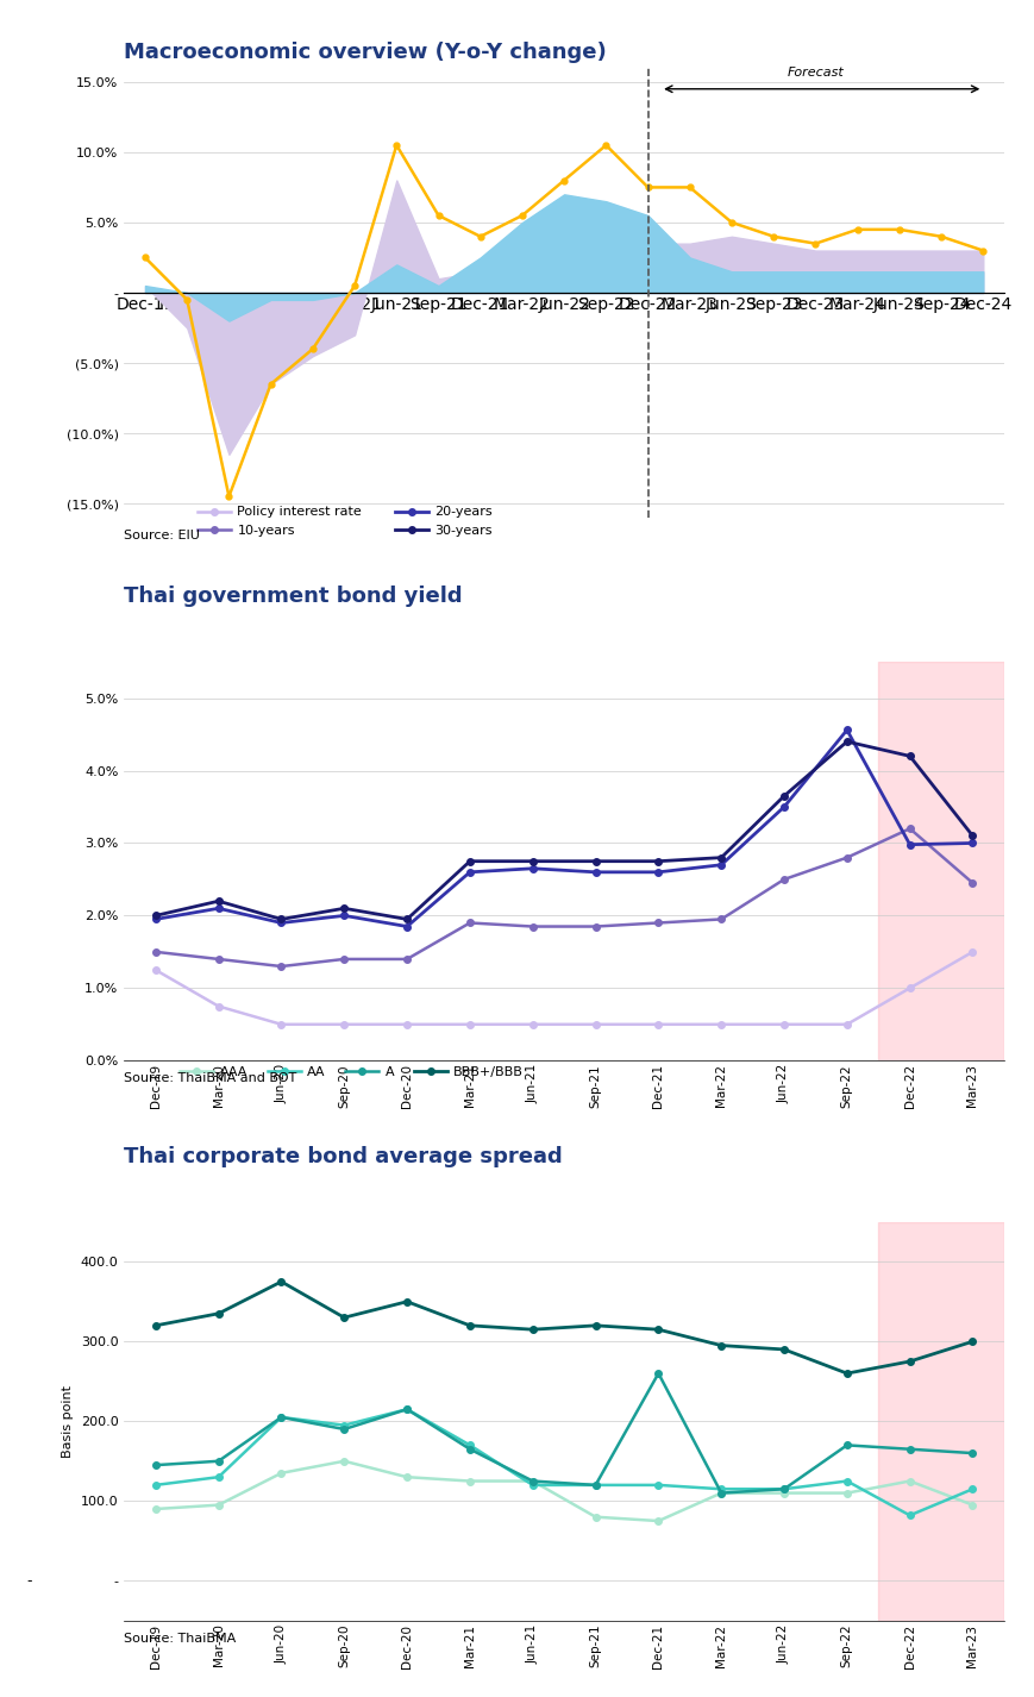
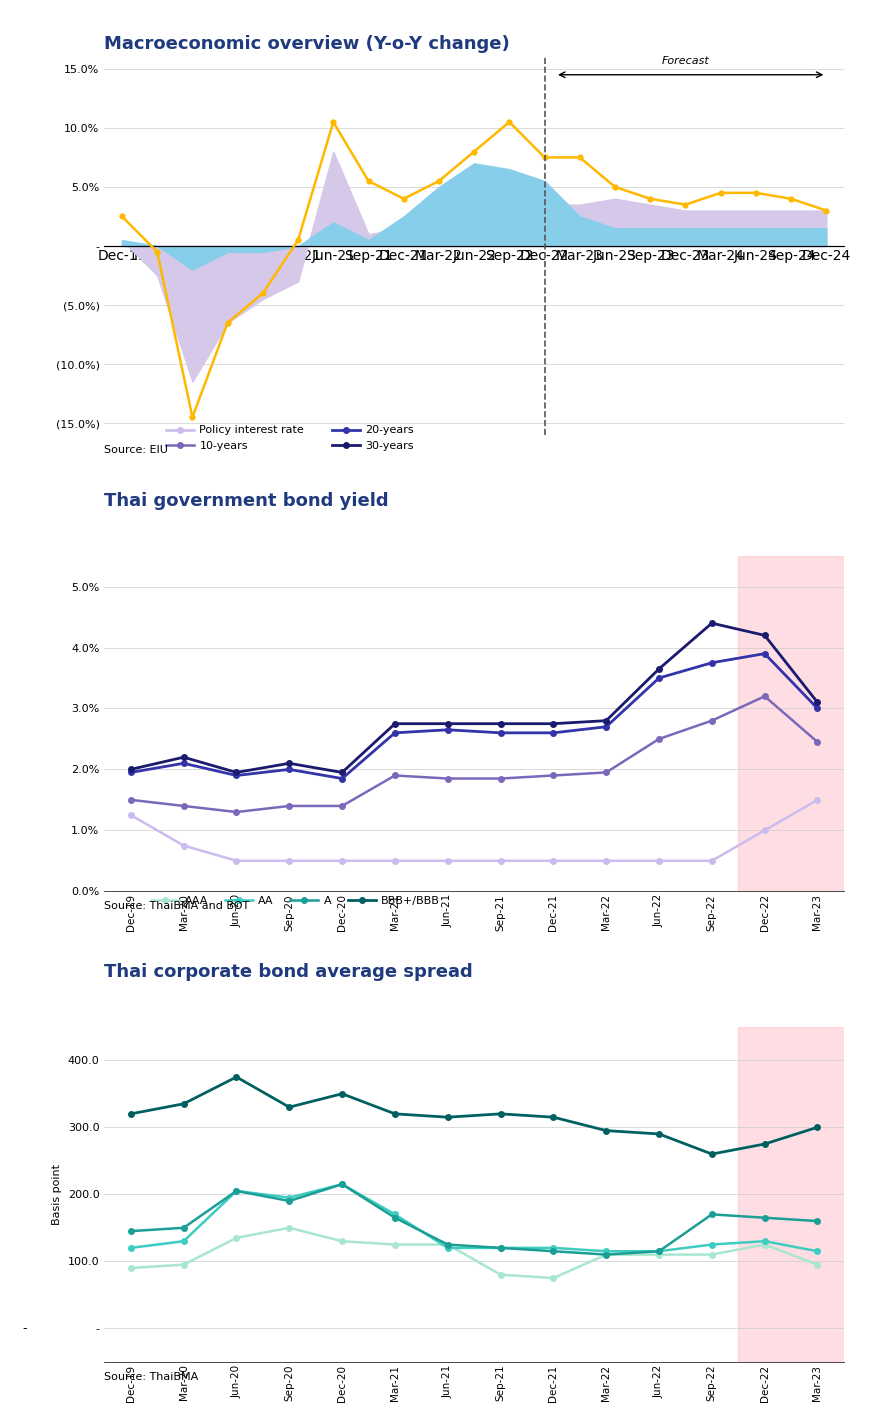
Thai government bond yield/20-years/Sep-22: 4.56% -> 3.75%
Thai government bond yield/20-years/Dec-22: 2.98% -> 3.90%
Thai corporate bond average spread/A/Dec-21: 260 -> 115
Thai corporate bond average spread/AA/Dec-22: 82 -> 130
